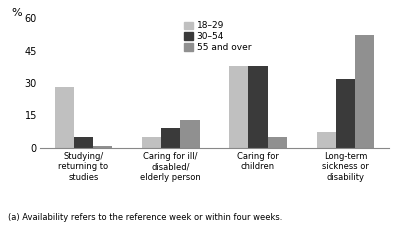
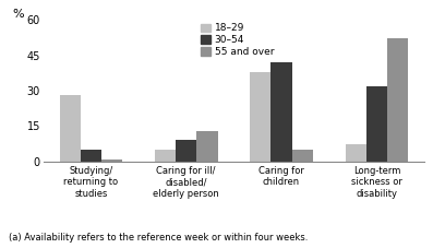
30–54/Caring for children: 38 -> 42
